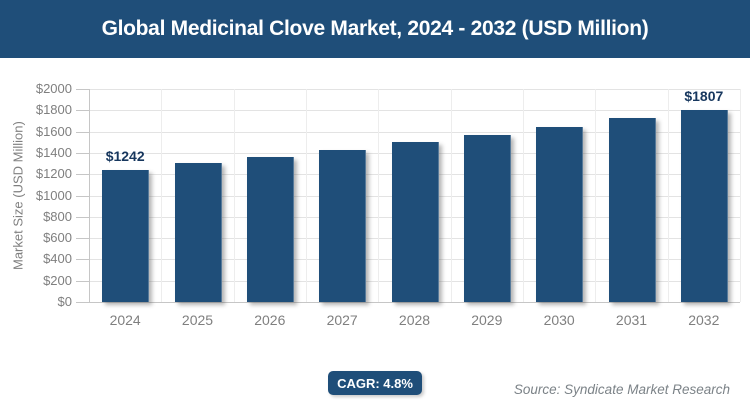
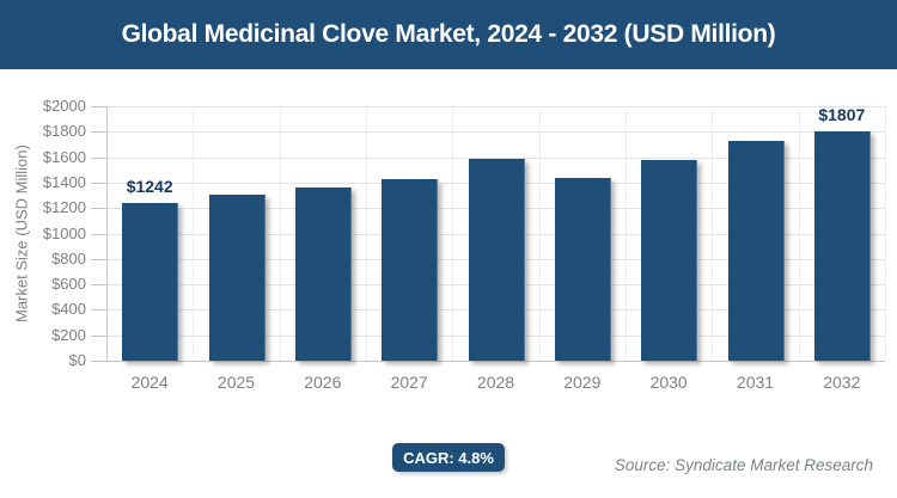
2028: $1500 -> $1590
2029: $1570 -> $1440
2030: $1640 -> $1580
